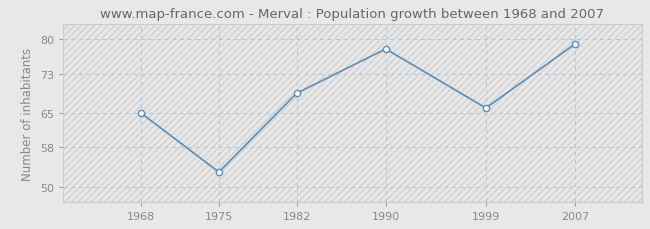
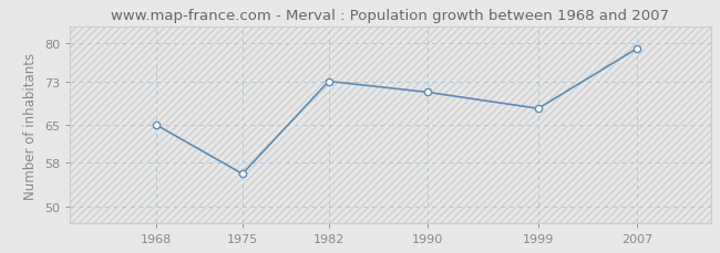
1975: 53 -> 56
1982: 69 -> 73
1990: 78 -> 71
1999: 66 -> 68
